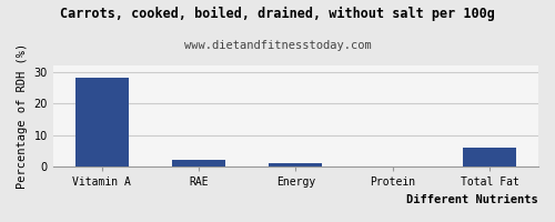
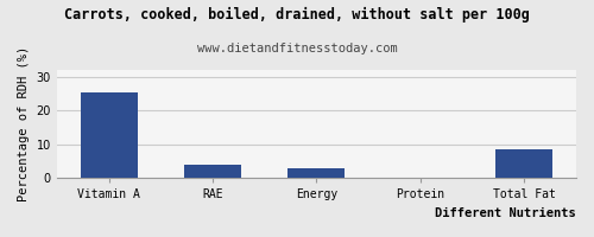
Vitamin A: 28.0 -> 25.5
RAE: 2.2 -> 4.0
Energy: 1.1 -> 3.0
Total Fat: 6.2 -> 8.5
